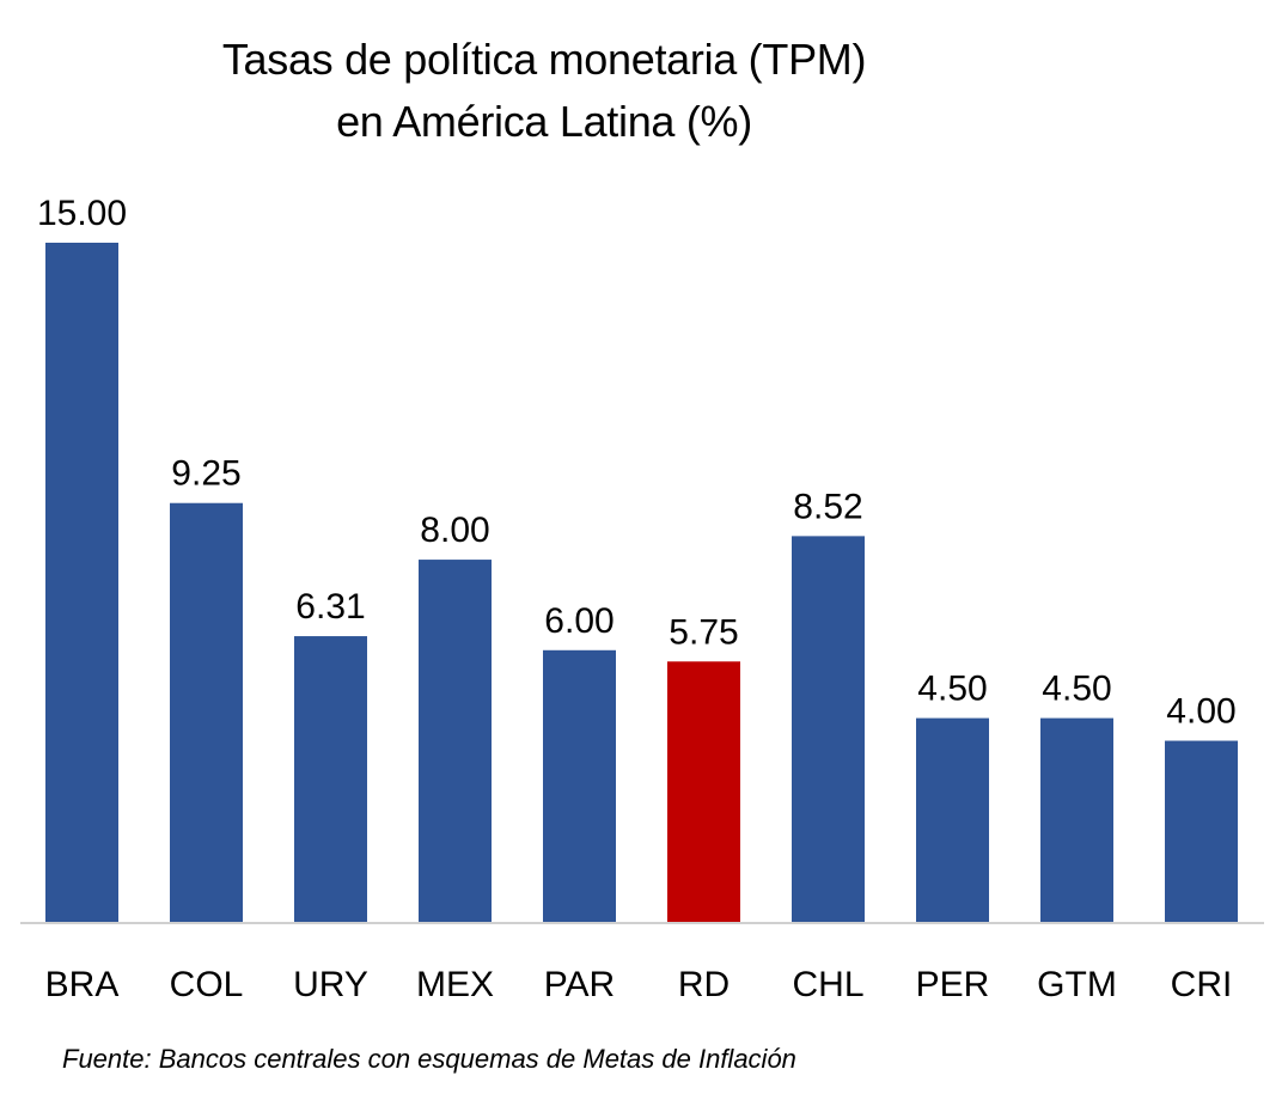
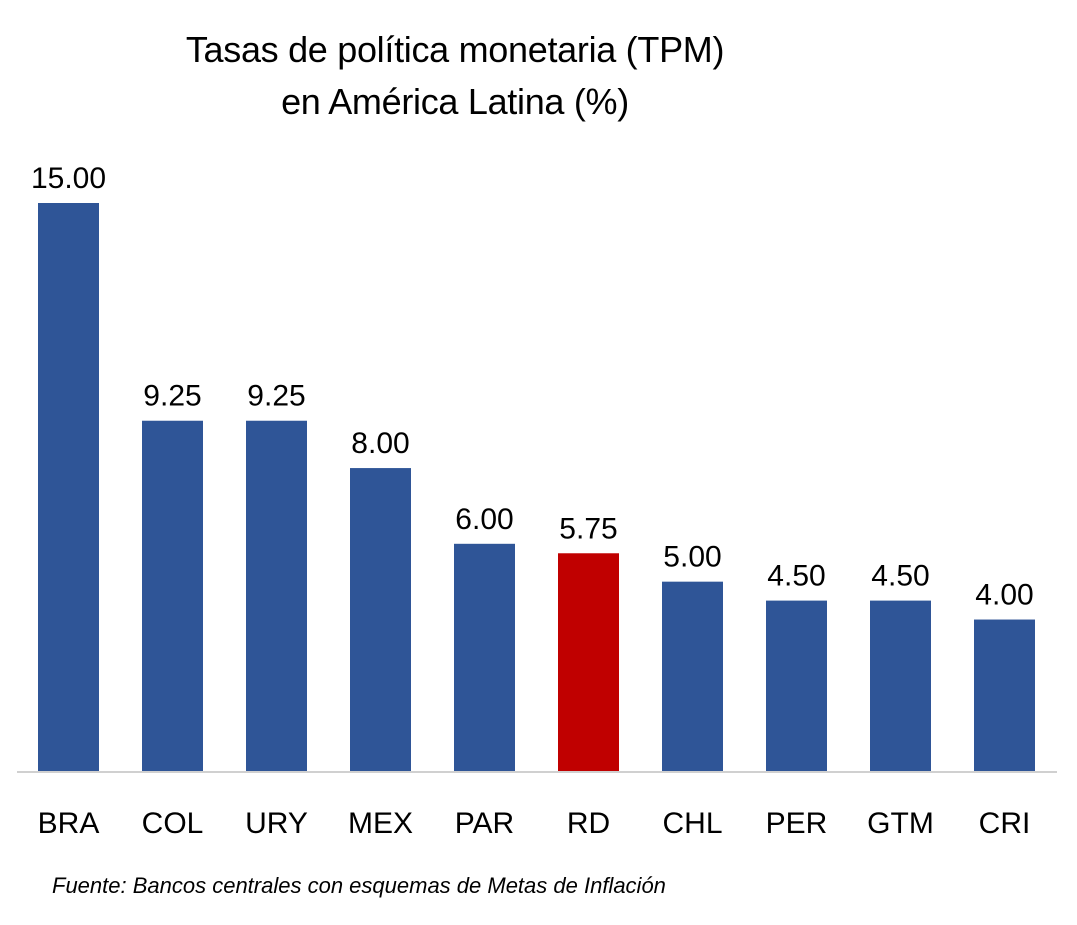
URY: 6.31 -> 9.25
CHL: 8.52 -> 5.00
